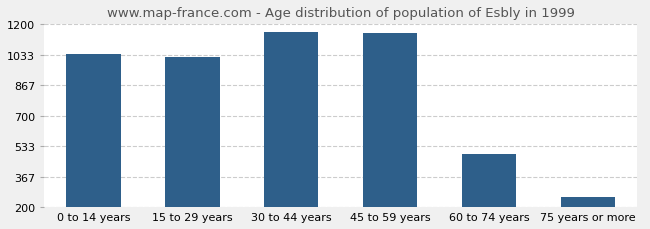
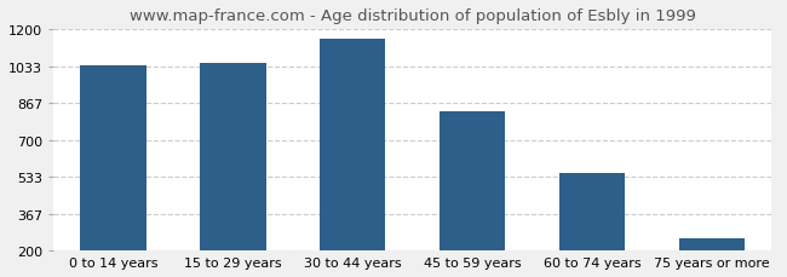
15 to 29 years: 1020 -> 1050
45 to 59 years: 1150 -> 830
60 to 74 years: 490 -> 550
